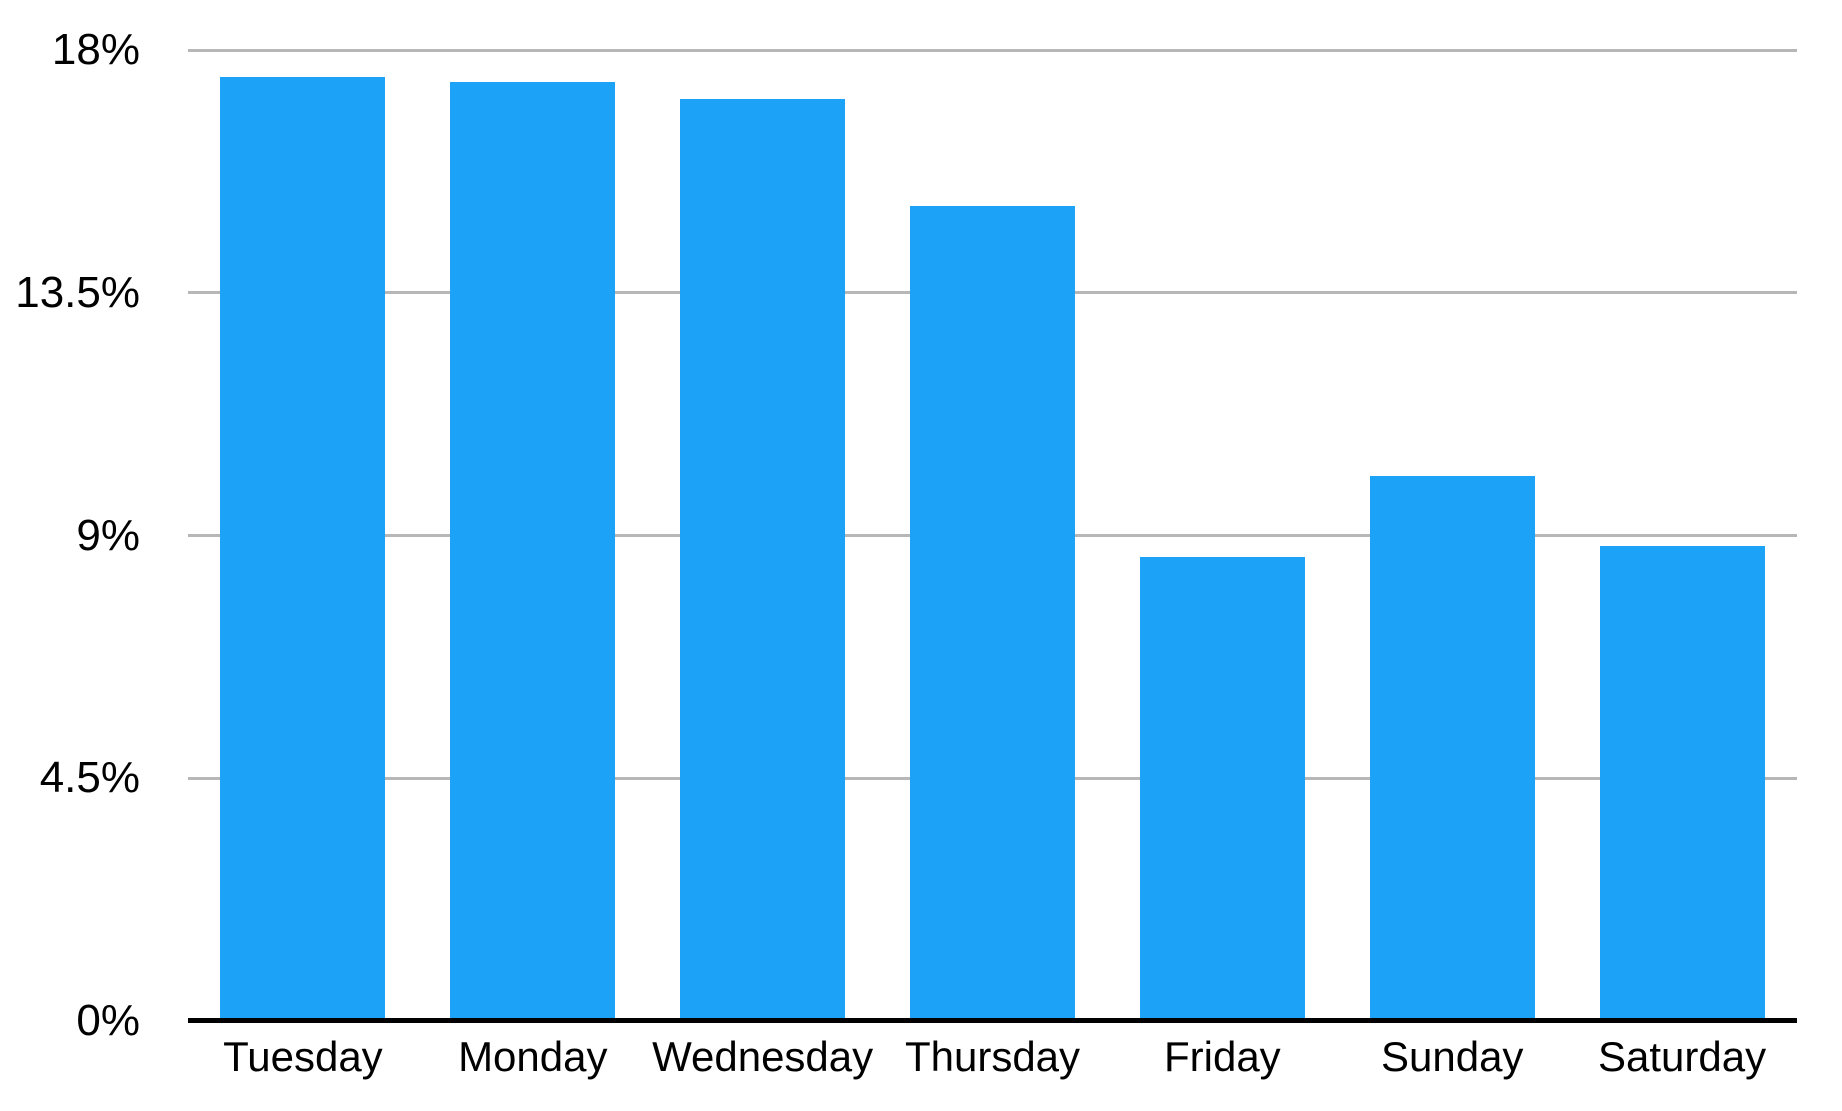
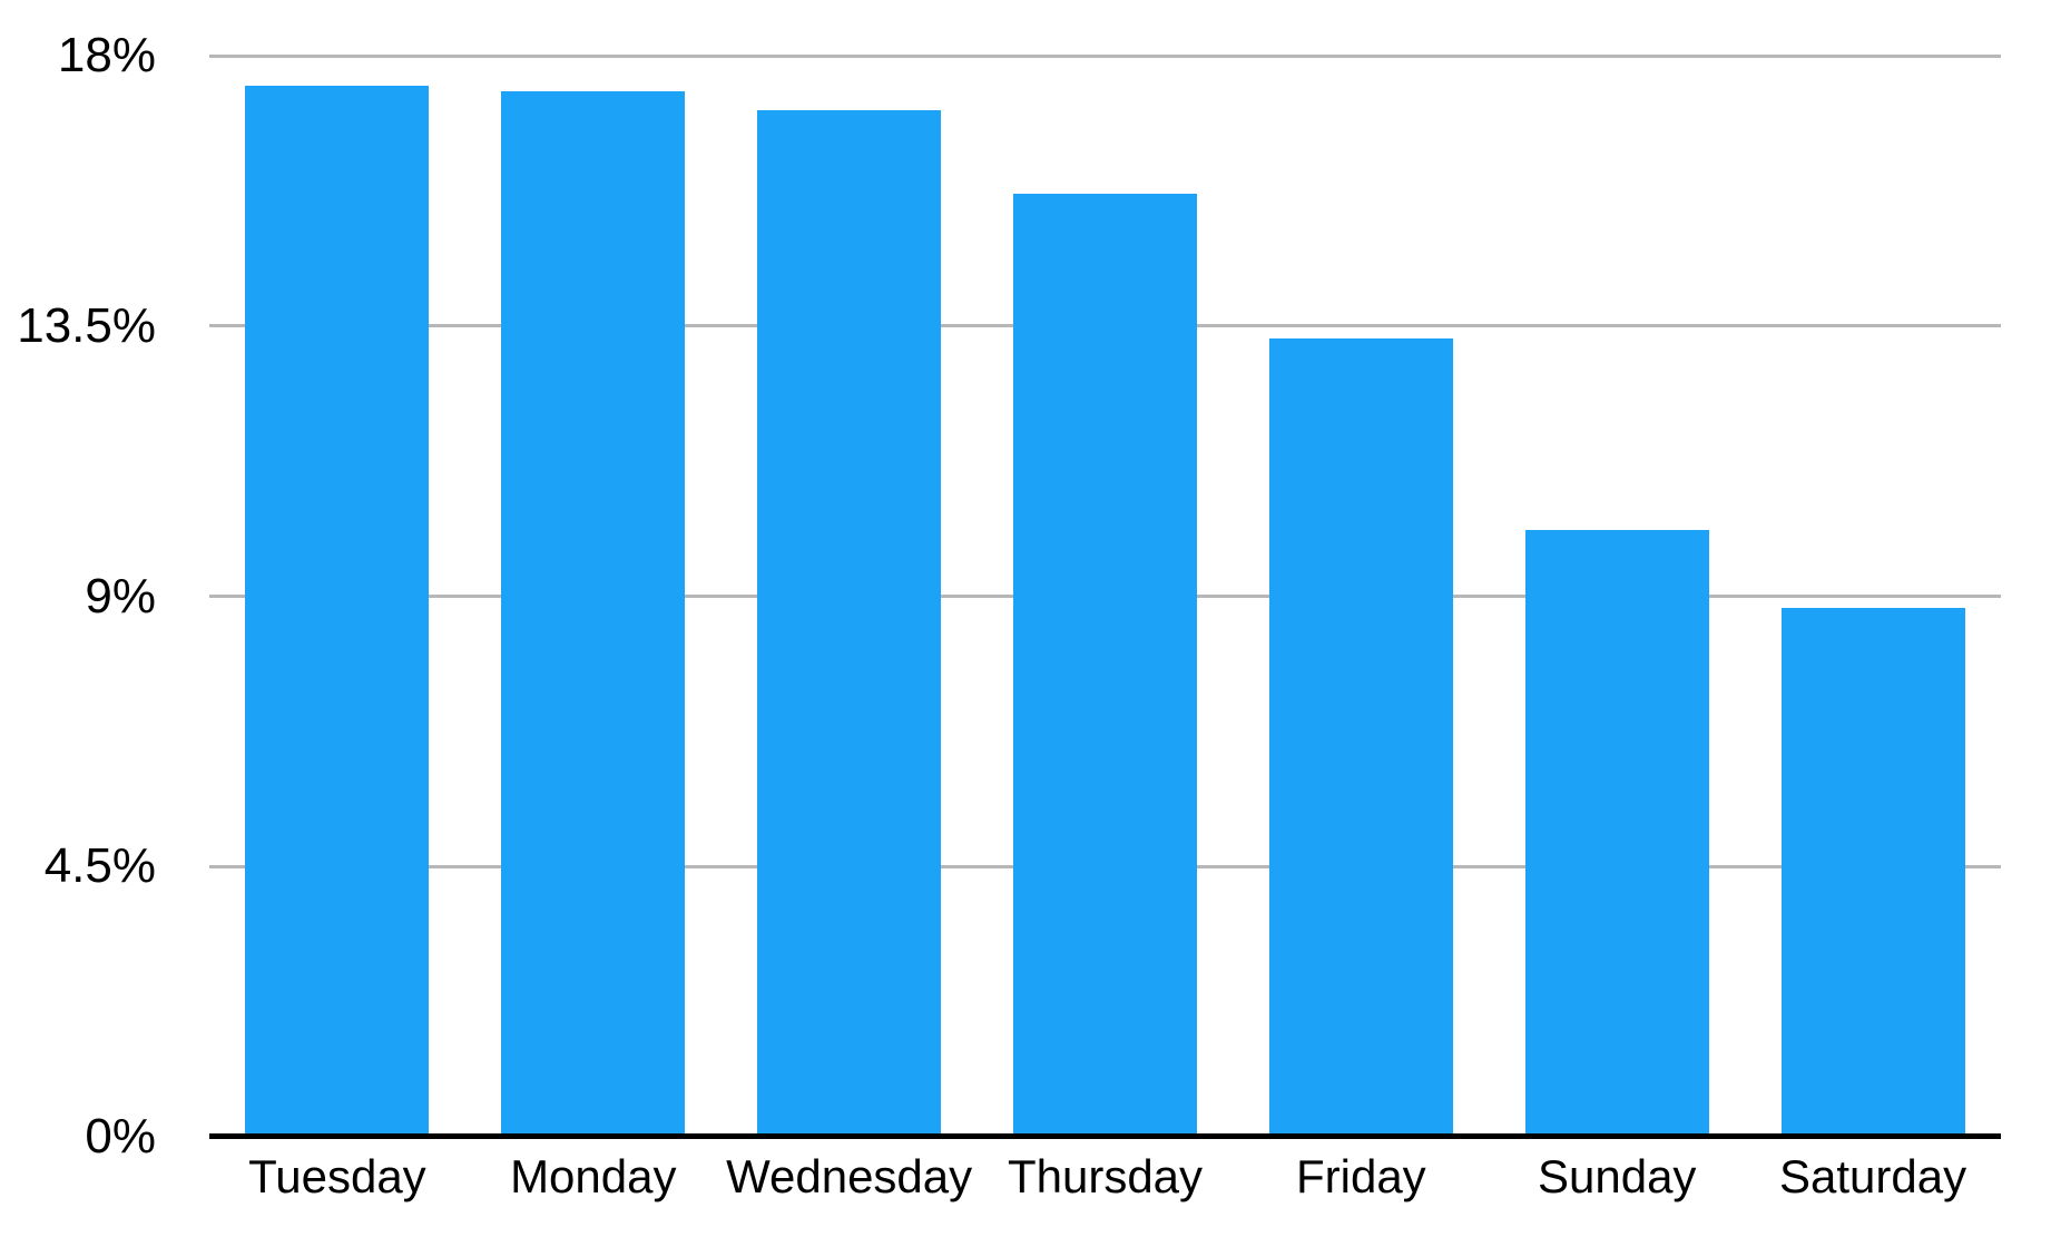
Thursday: 15.1% -> 15.7%
Friday: 8.6% -> 13.3%
